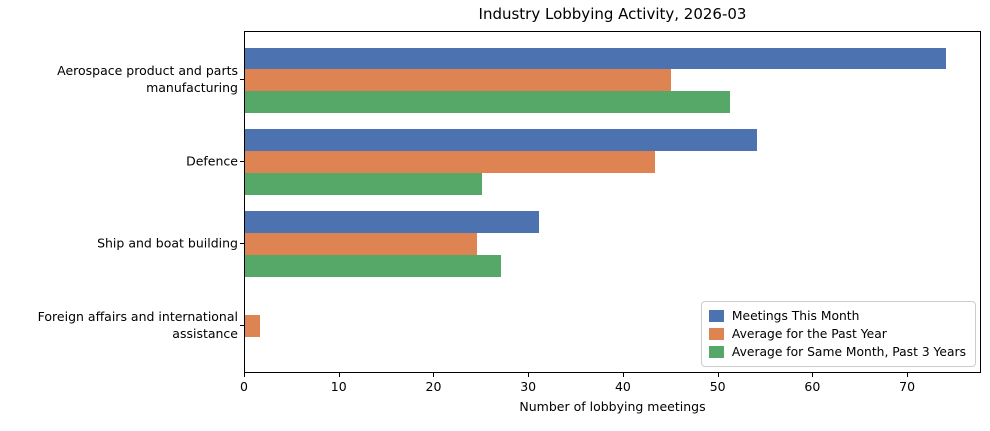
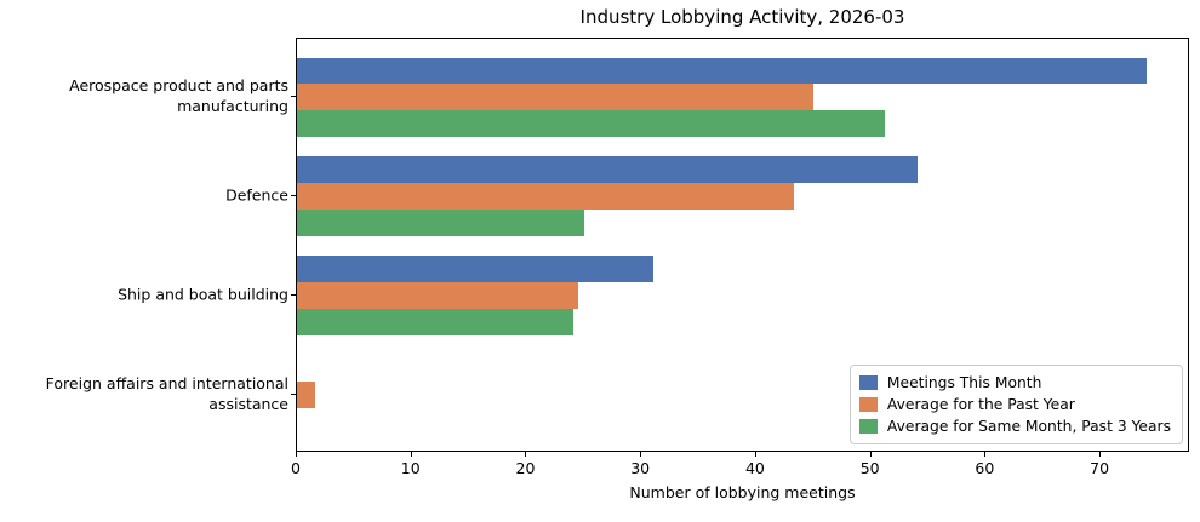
Average for Same Month, Past 3 Years/Ship and boat building: 27 -> 24
